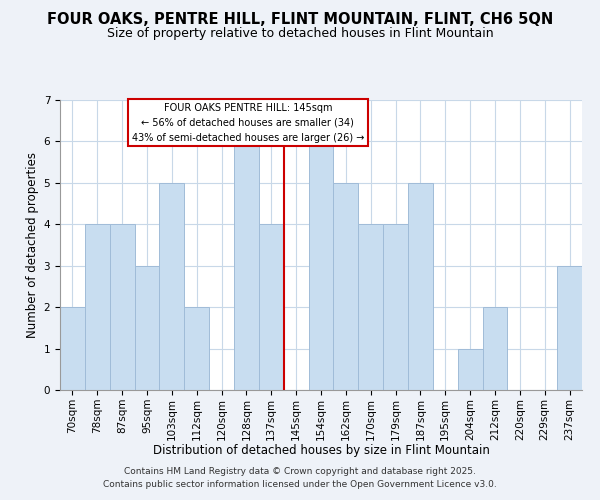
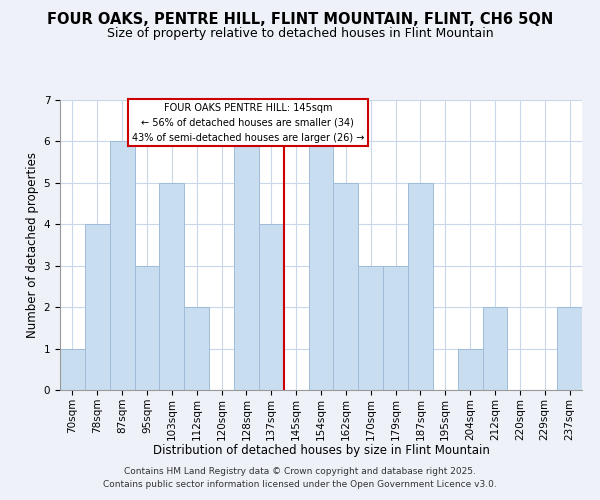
70sqm: 2 -> 1
87sqm: 4 -> 6
170sqm: 4 -> 3
179sqm: 4 -> 3
237sqm: 3 -> 2
